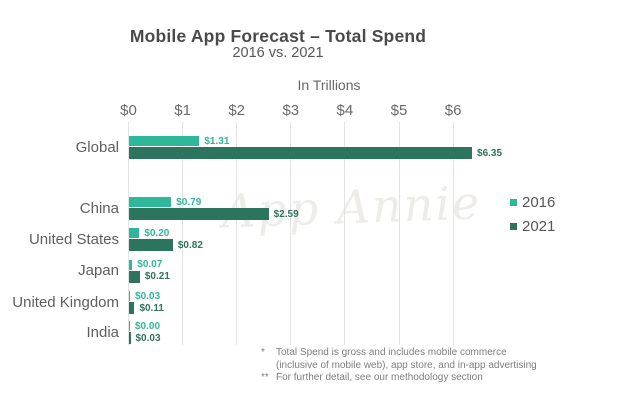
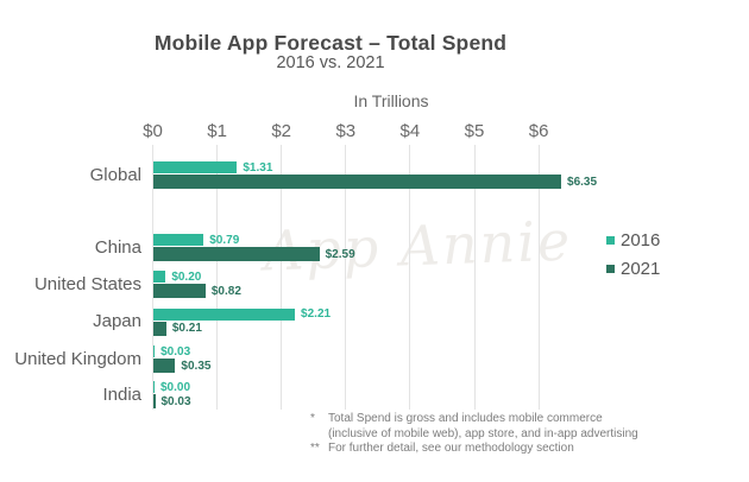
2016/Japan: $0.07 -> $2.21
2021/United Kingdom: $0.11 -> $0.35
